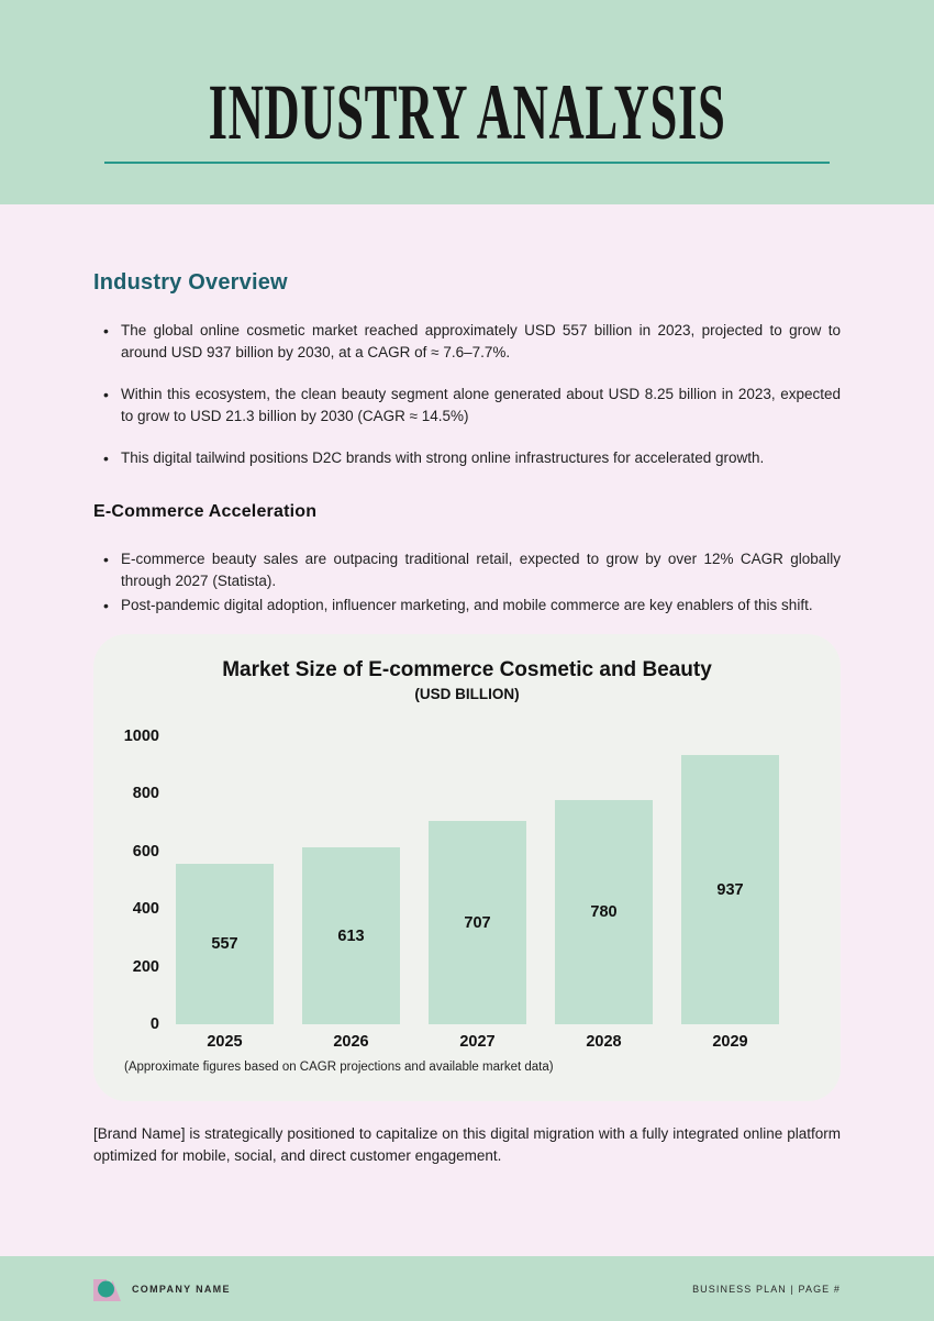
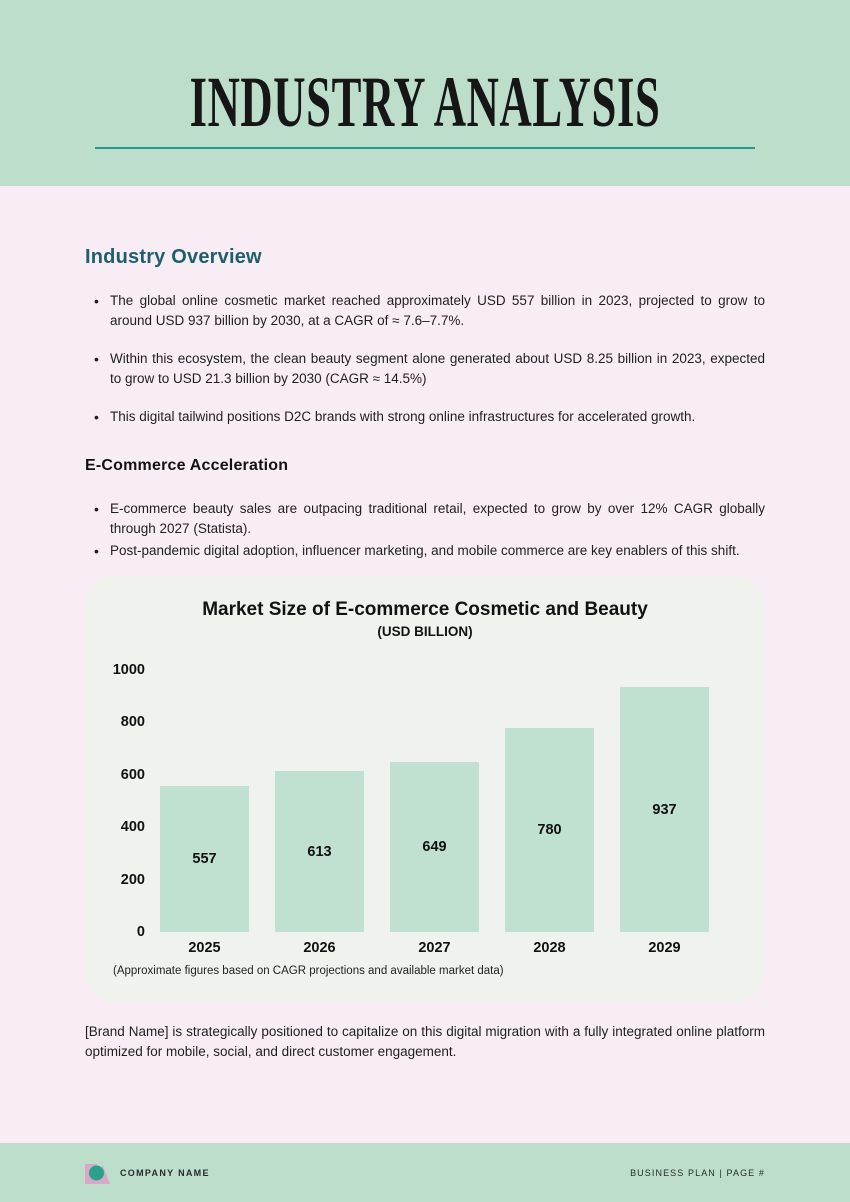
2027: 707 -> 649
